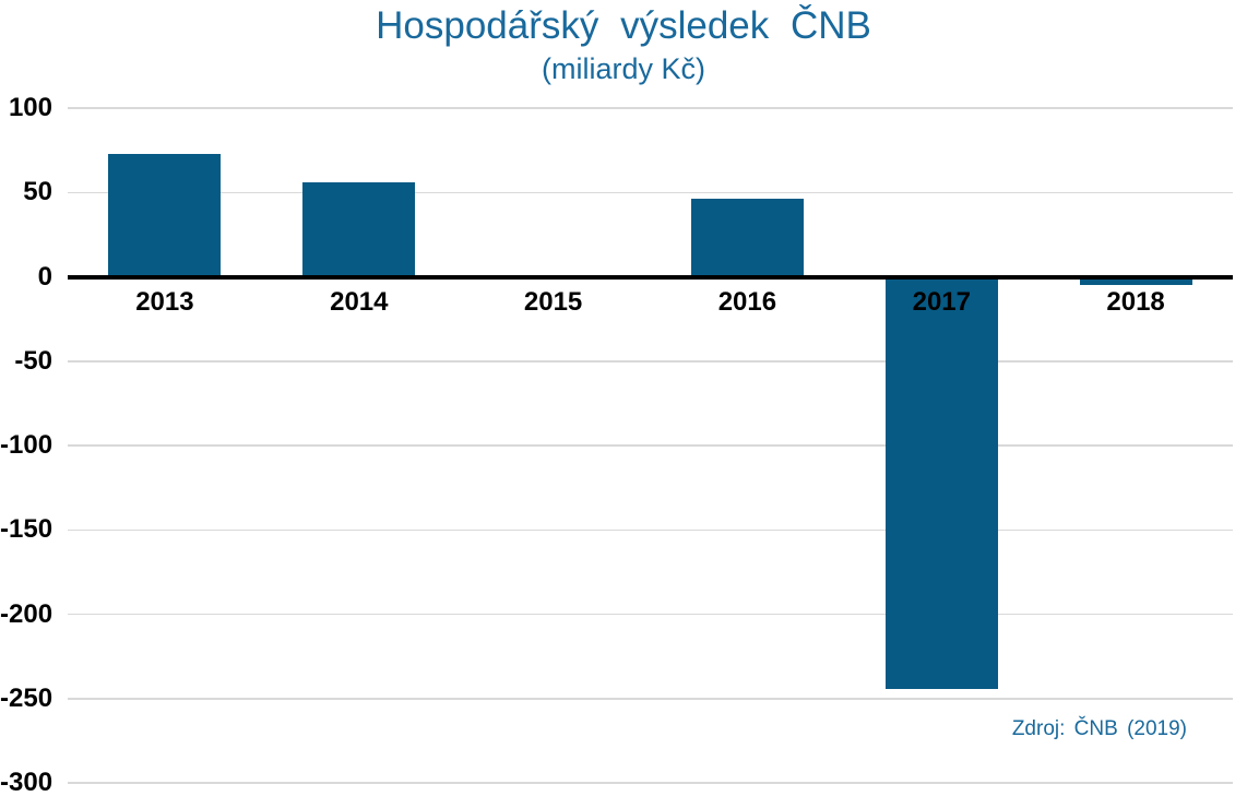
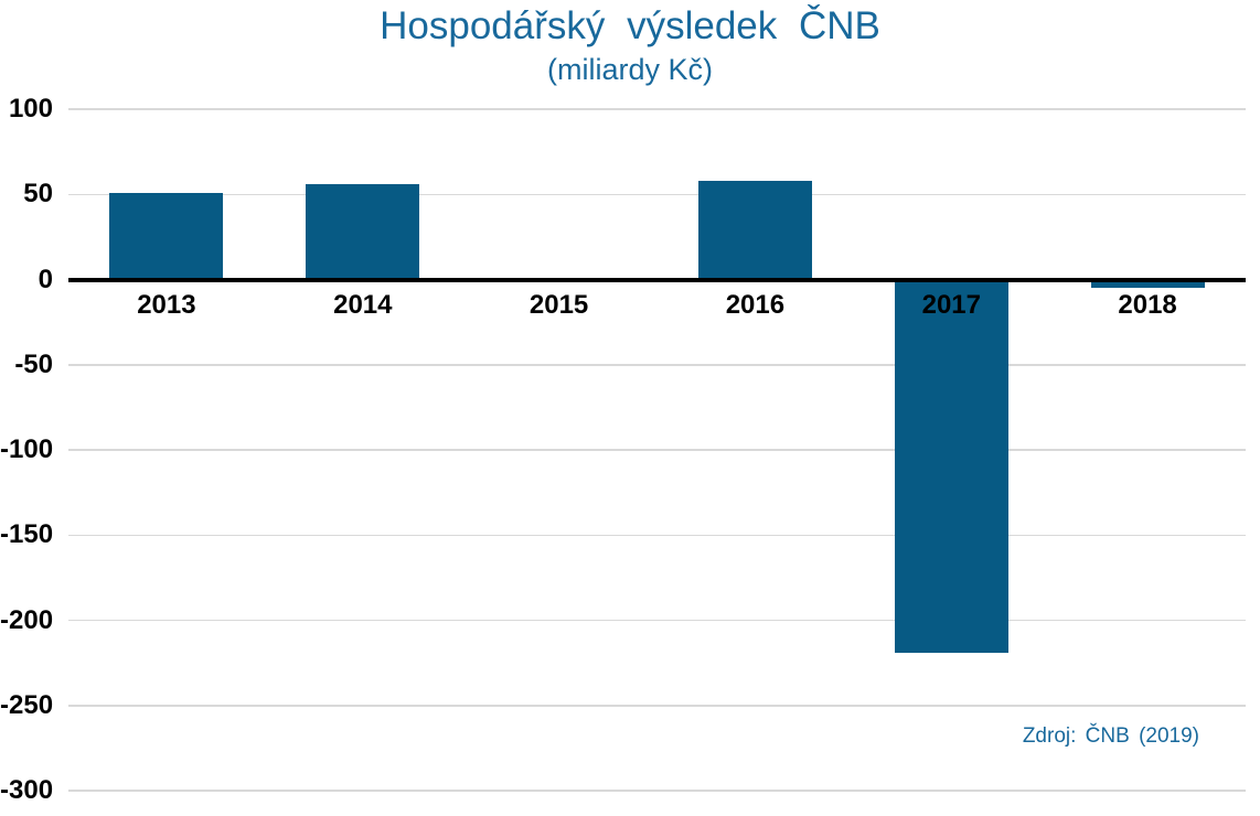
2013: 73 -> 51
2016: 46 -> 58
2017: -244 -> -219
